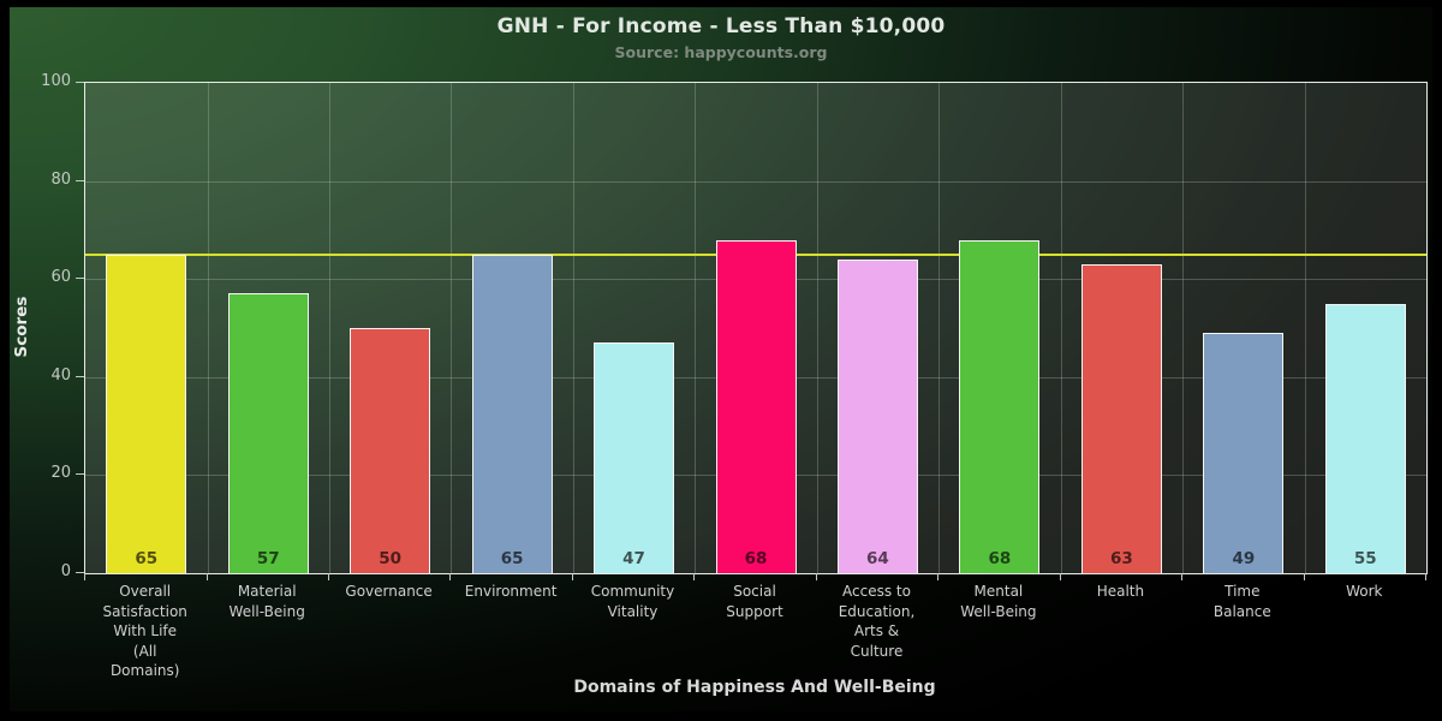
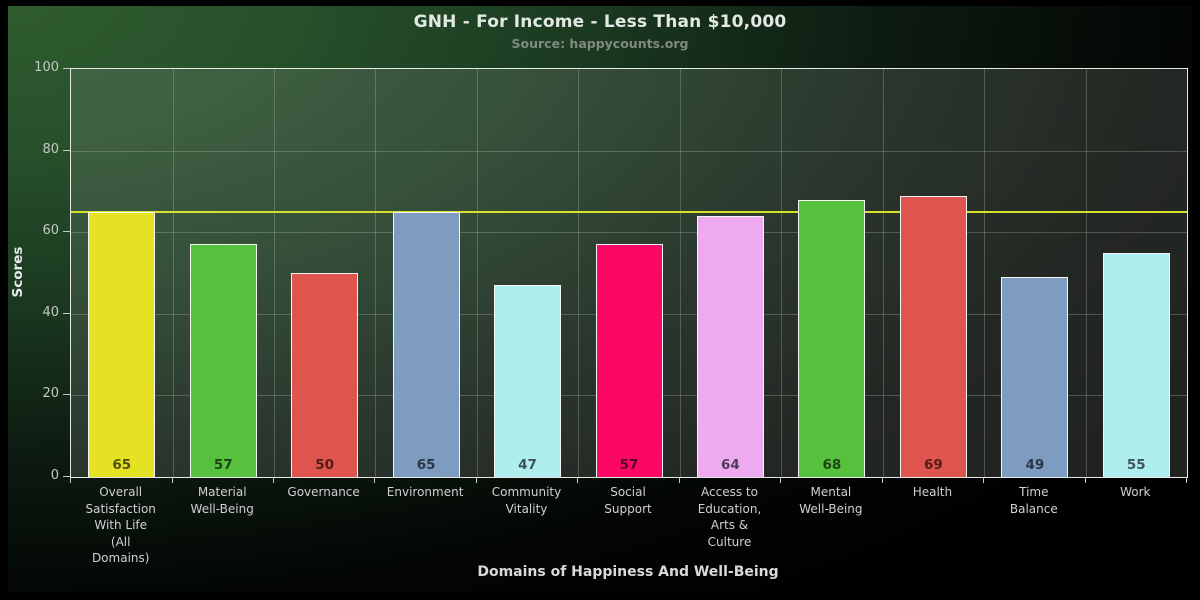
Social Support: 68 -> 57
Health: 63 -> 69
